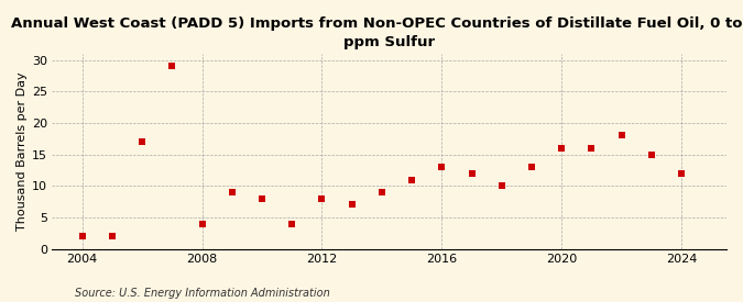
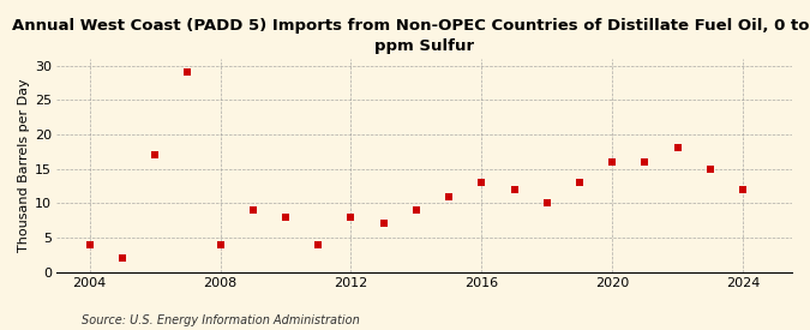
2004: 2 -> 4
